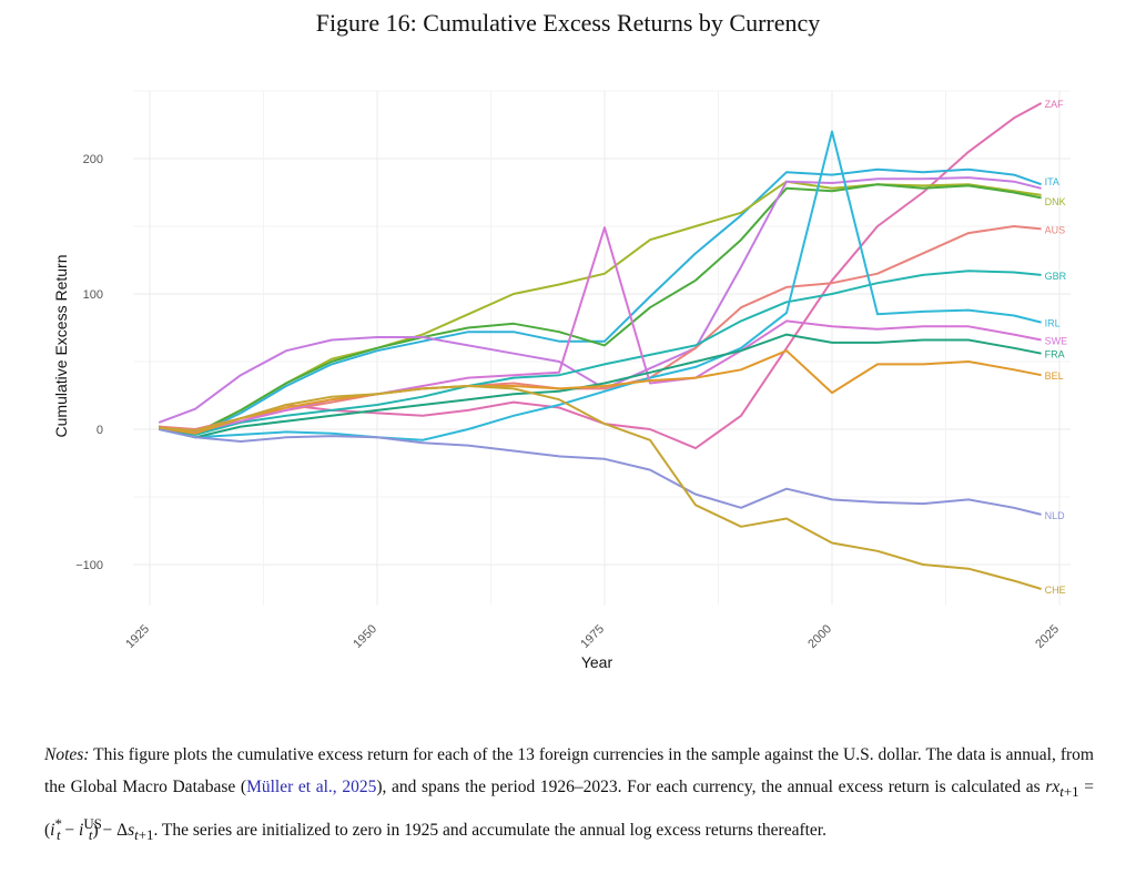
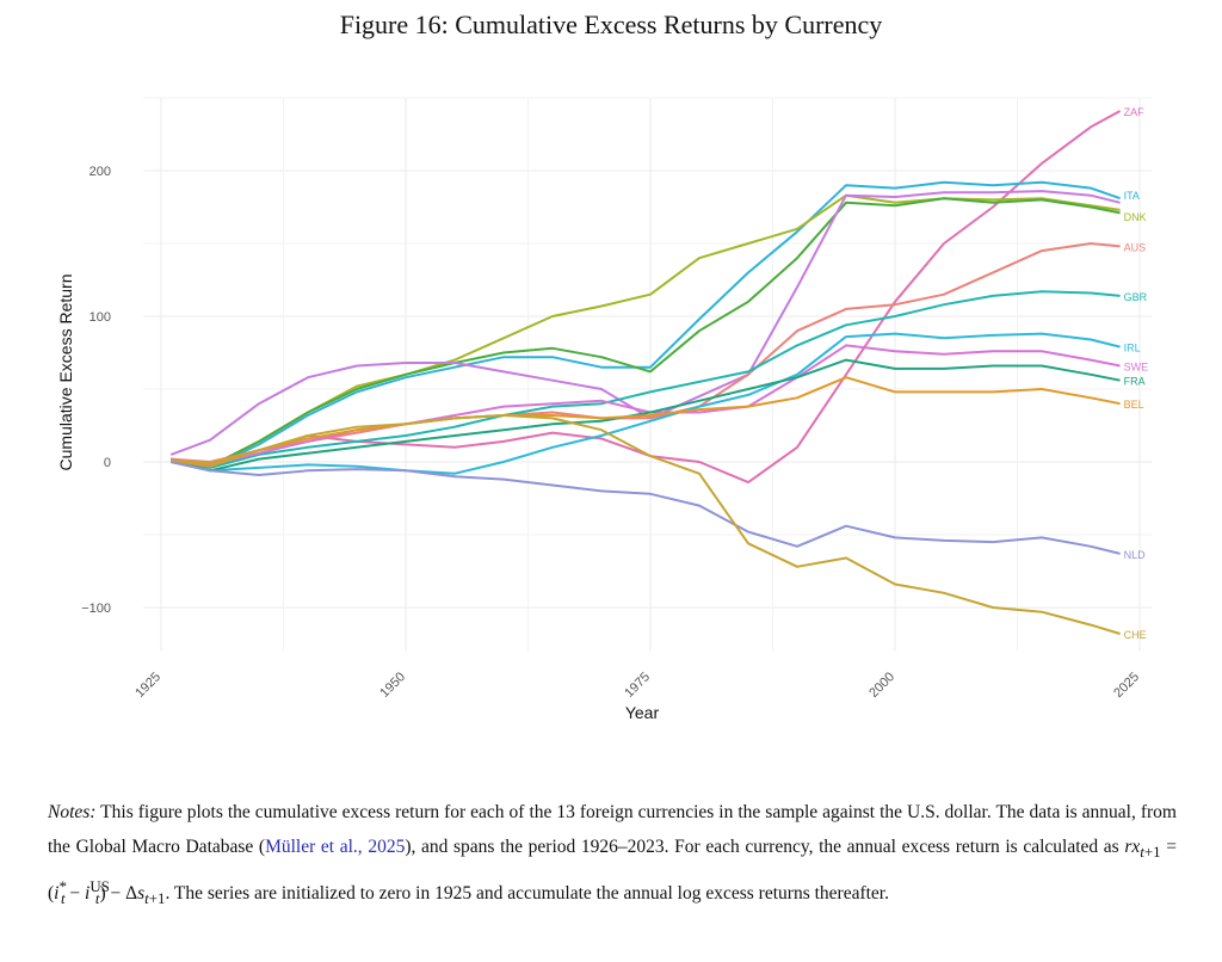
SWE/1975: 149 -> 34
IRL/2000: 220 -> 88
BEL/2000: 27 -> 48
